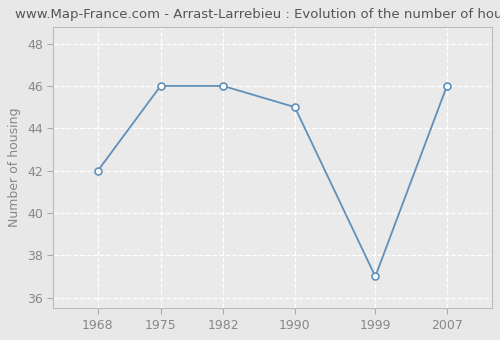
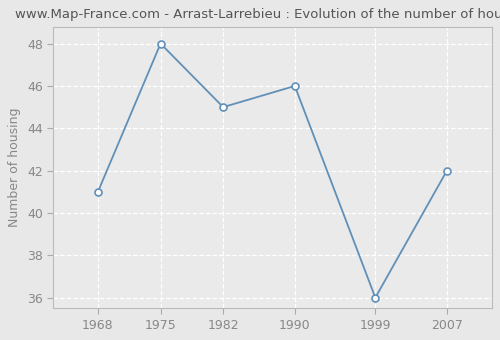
1968: 42 -> 41
1975: 46 -> 48
1982: 46 -> 45
1990: 45 -> 46
1999: 37 -> 36
2007: 46 -> 42
